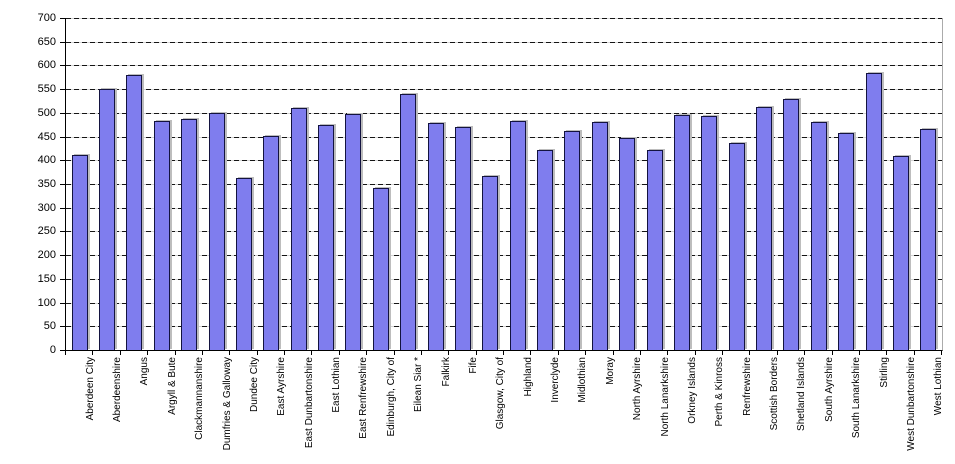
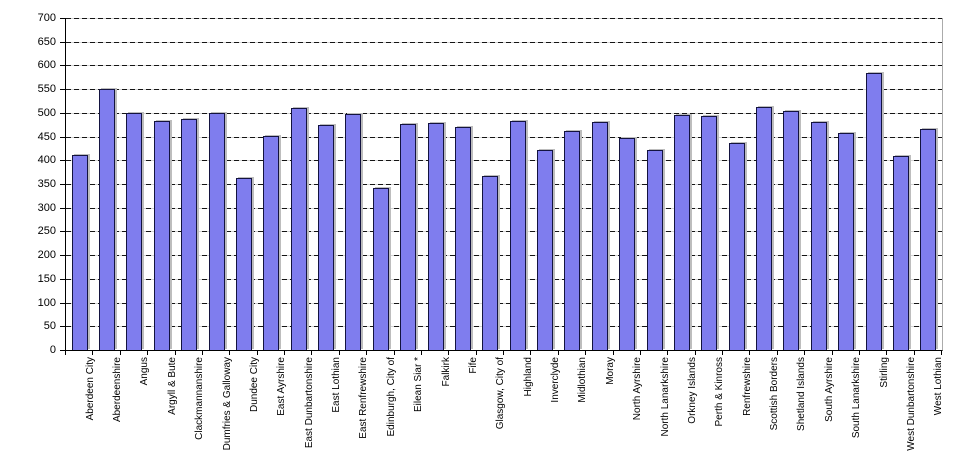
Angus: 580 -> 500
Eilean Siar *: 540 -> 480
Shetland Islands: 530 -> 500
